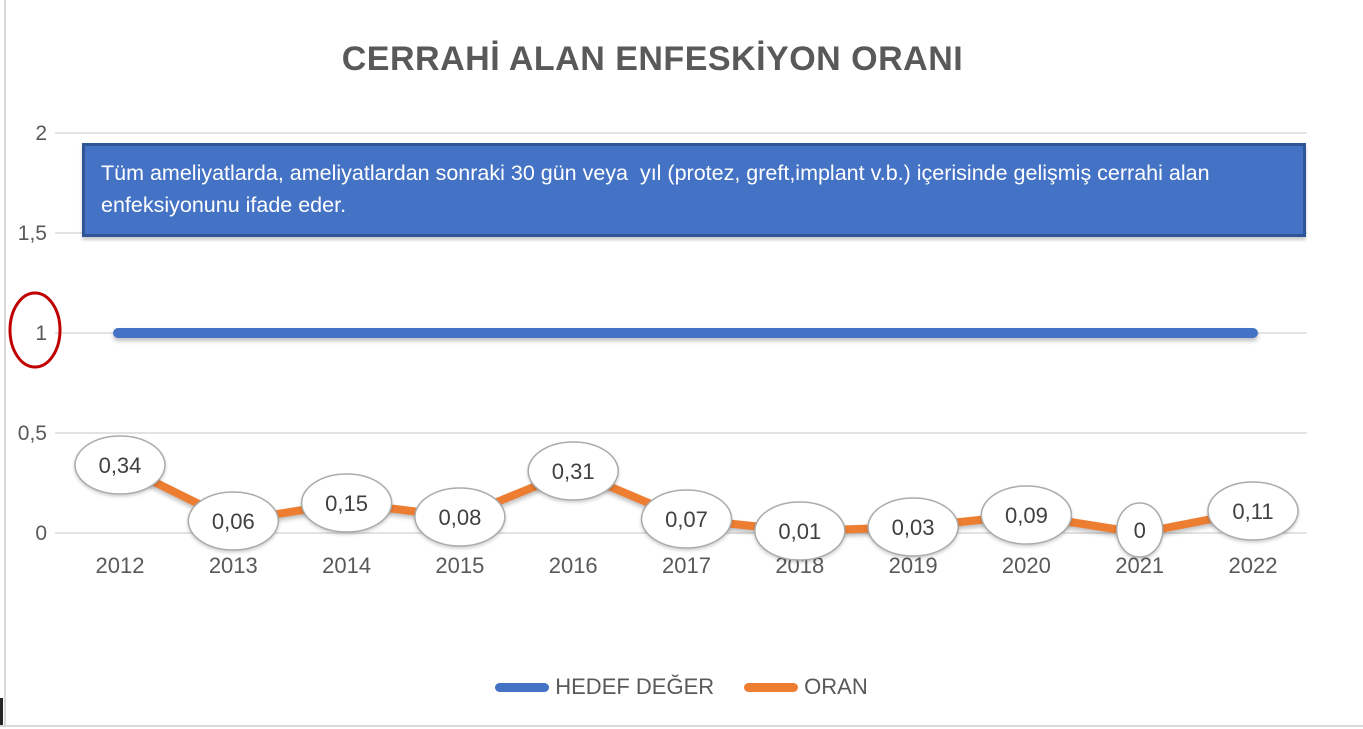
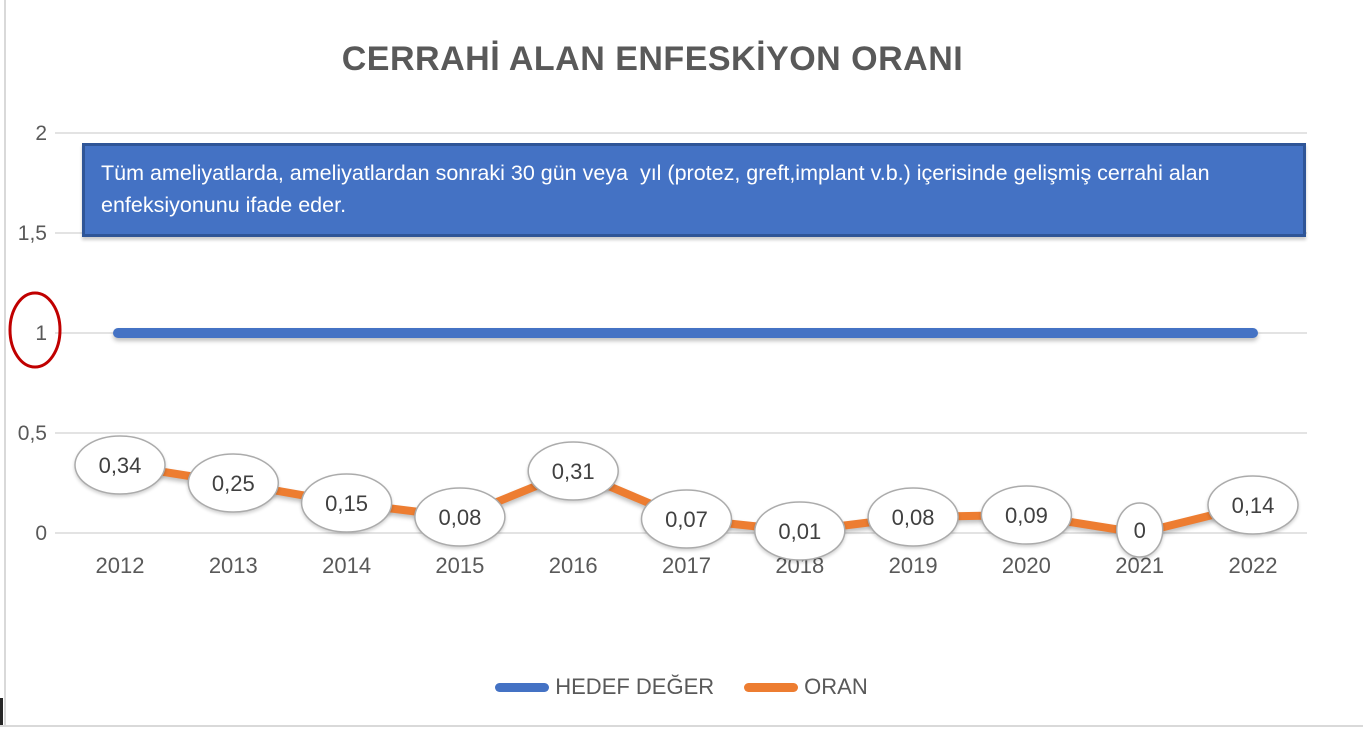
ORAN/2013: 0,06 -> 0,25
ORAN/2019: 0,03 -> 0,08
ORAN/2022: 0,11 -> 0,14
